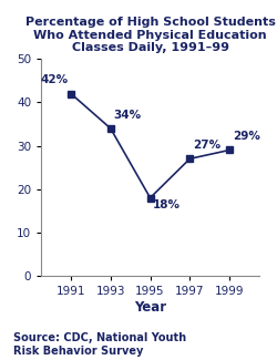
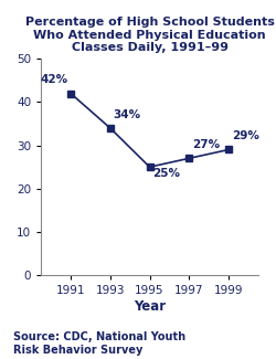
1995: 18% -> 25%
